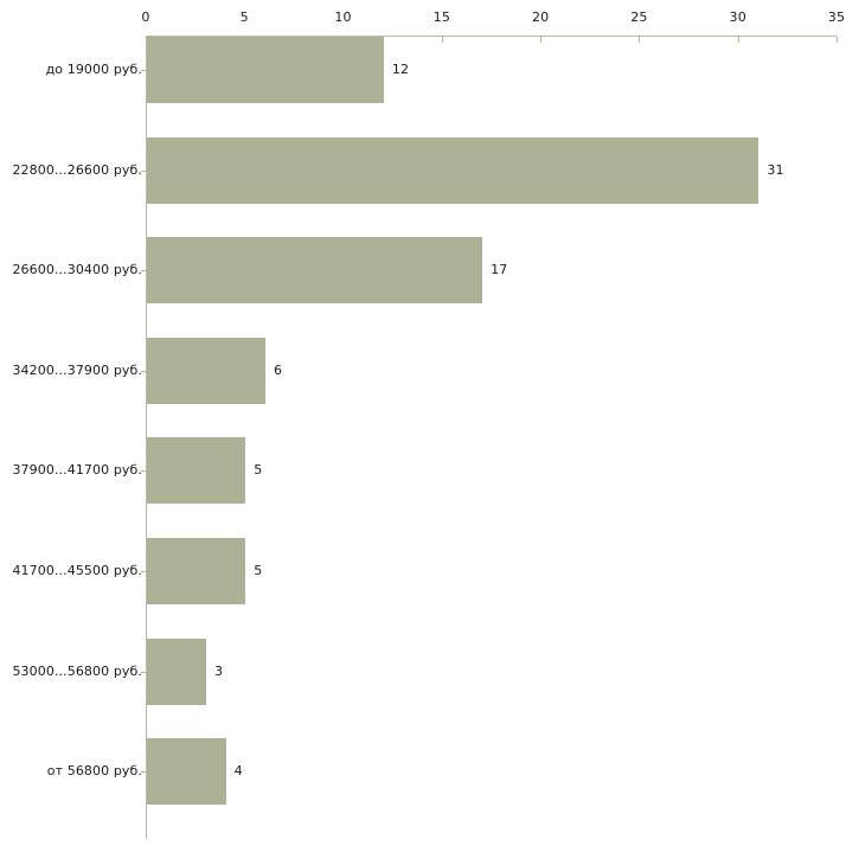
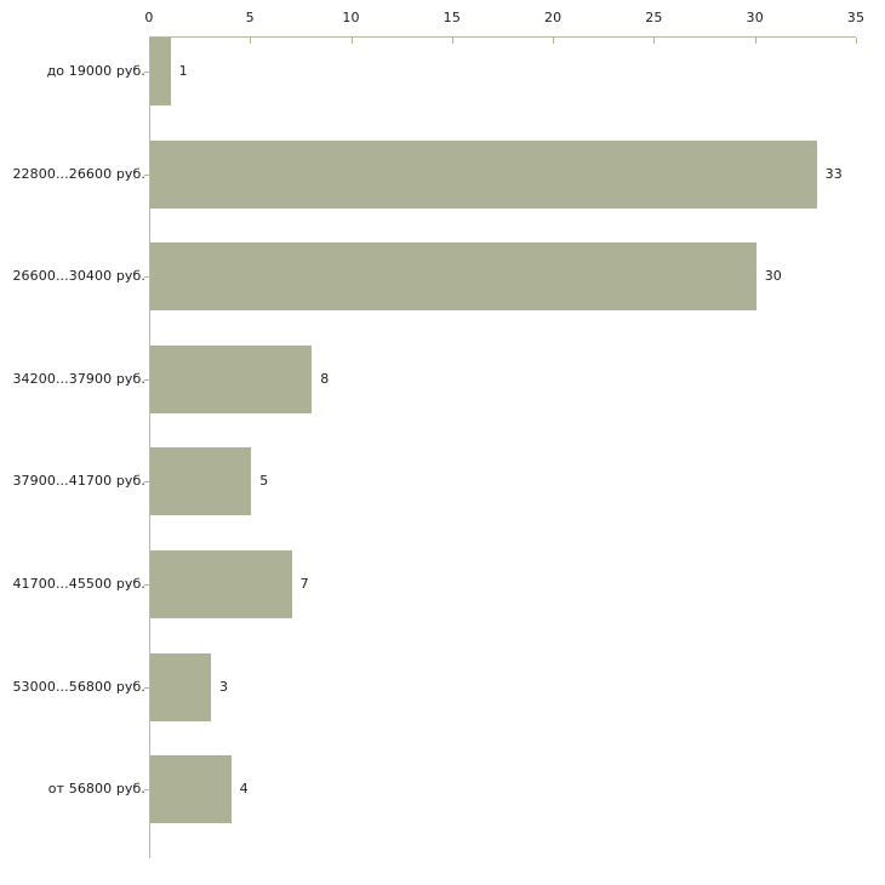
до 19000 руб.: 12 -> 1
22800...26600 руб.: 31 -> 33
26600...30400 руб.: 17 -> 30
34200...37900 руб.: 6 -> 8
41700...45500 руб.: 5 -> 7
